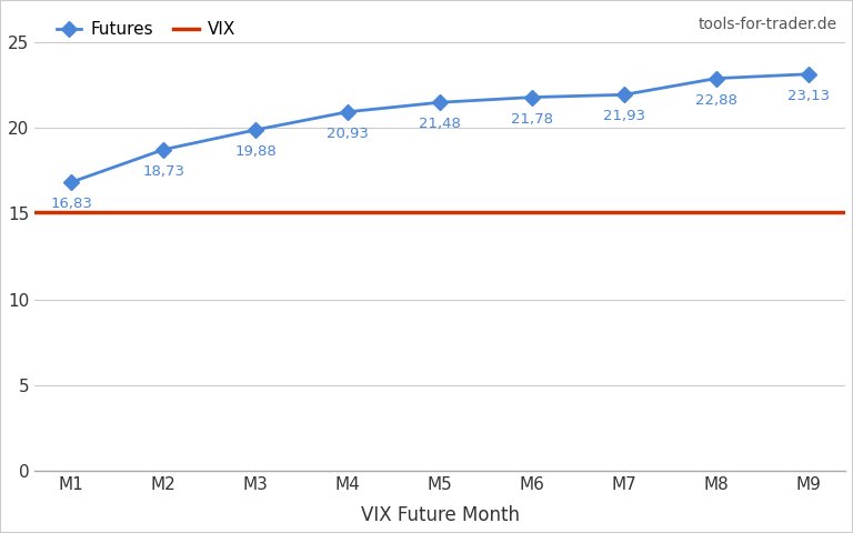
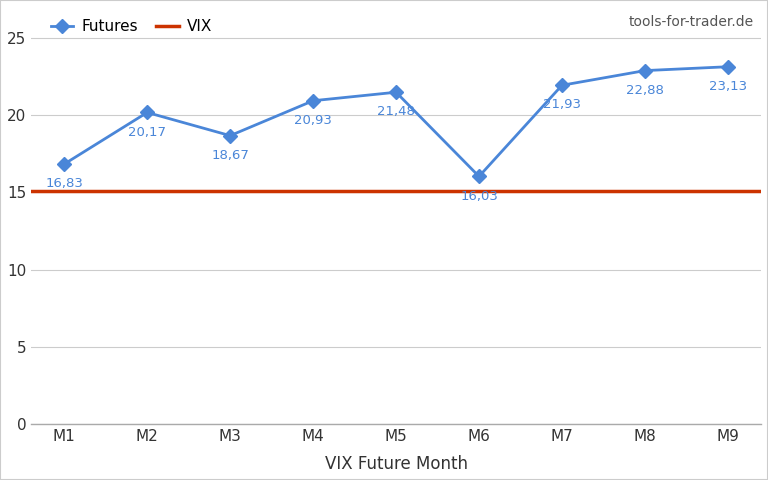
M2: 18,73 -> 20,17
M3: 19,88 -> 18,67
M6: 21,78 -> 16,03
